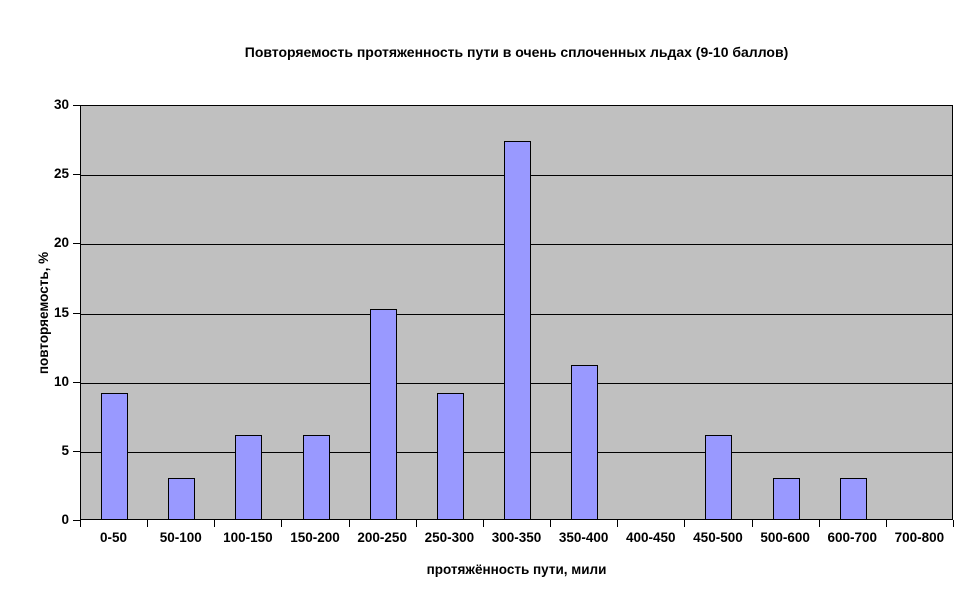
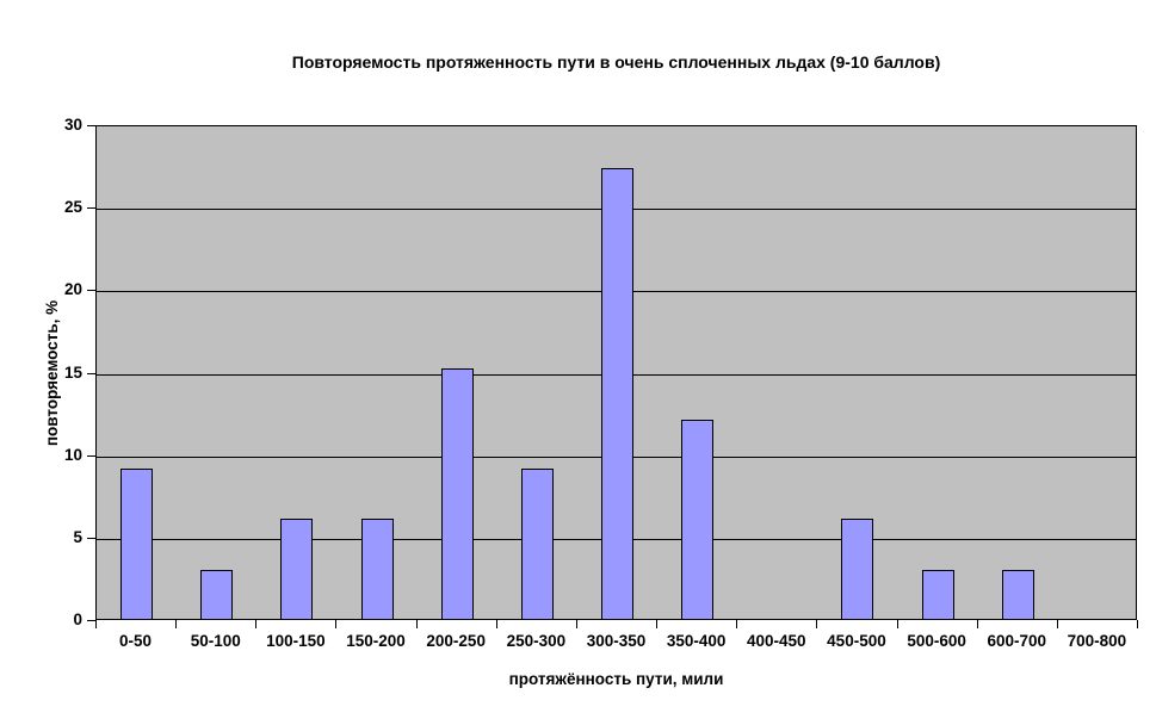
350-400: 11.1 -> 12.1
